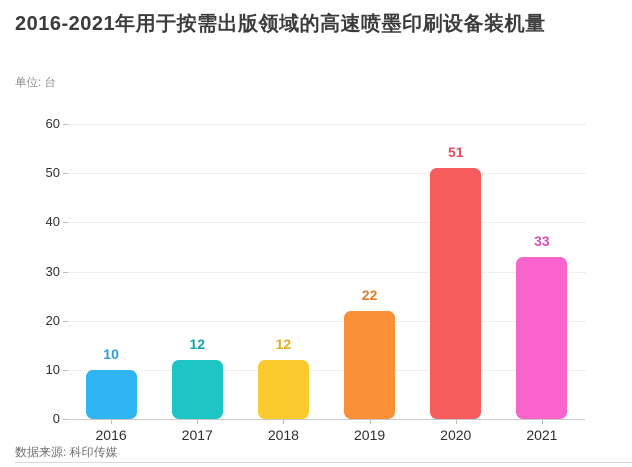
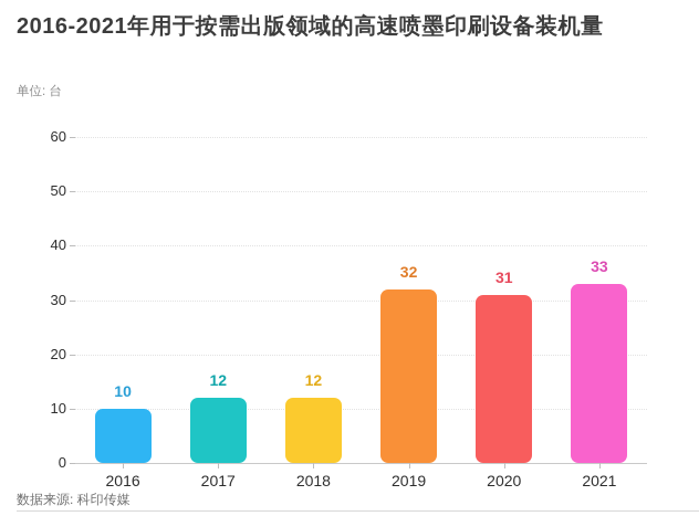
2019: 22 -> 32
2020: 51 -> 31
